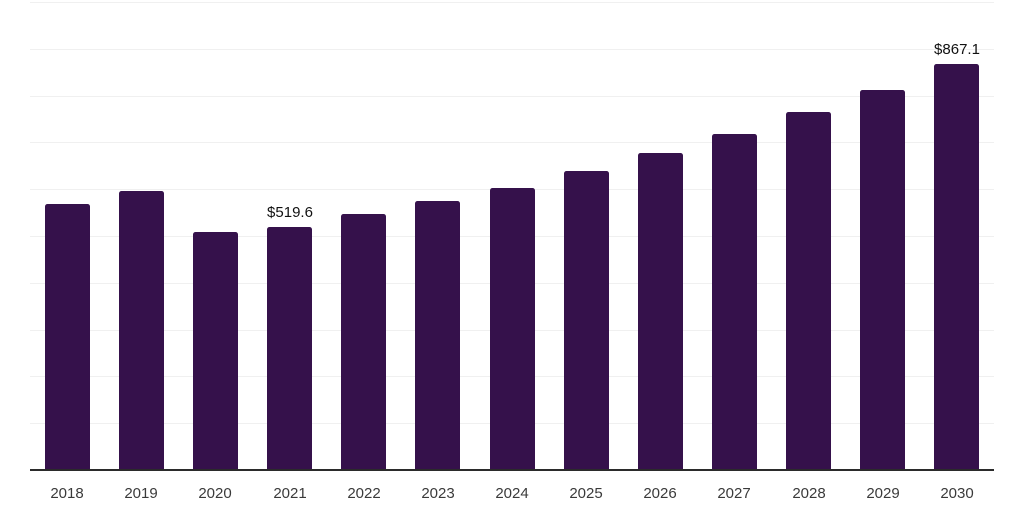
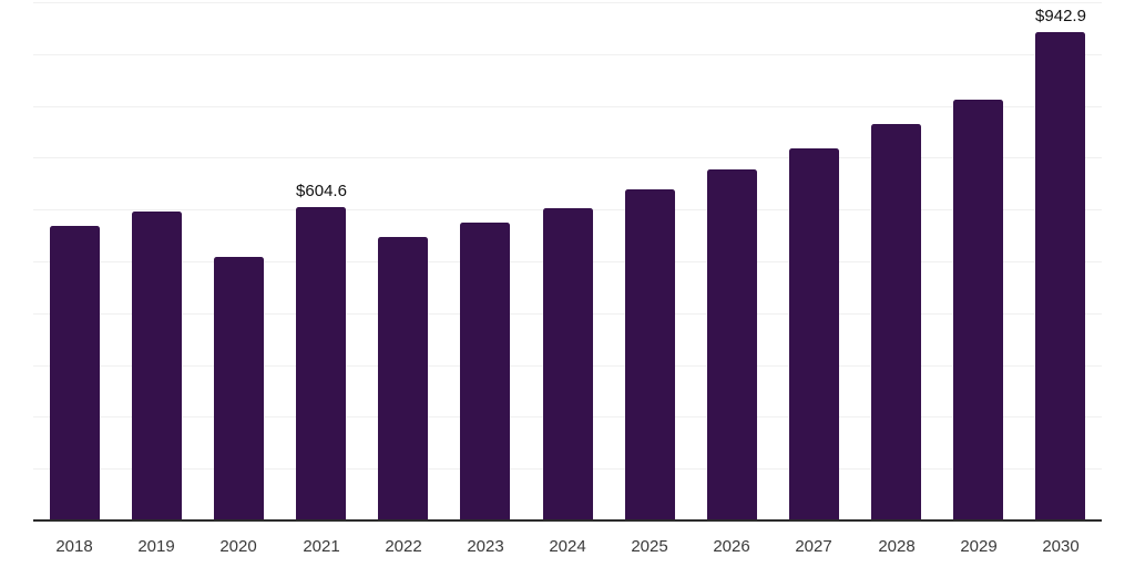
2021: $519.6 -> $604.6
2030: $867.1 -> $942.9
